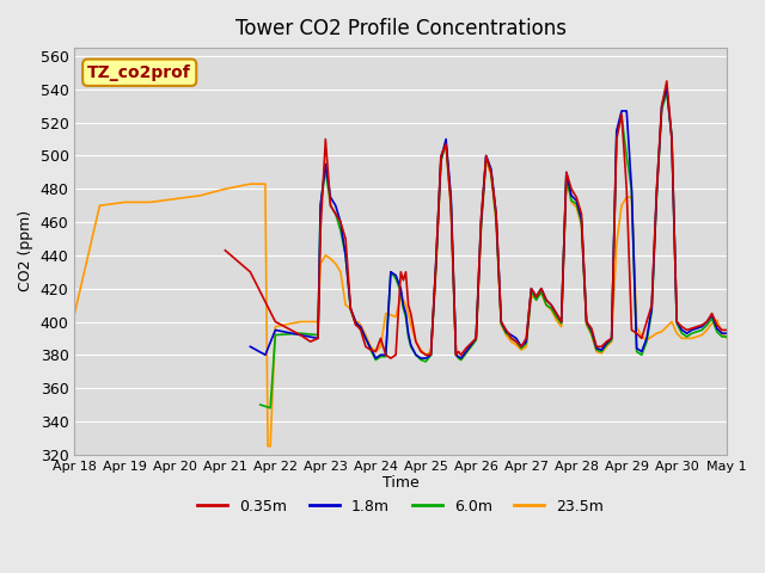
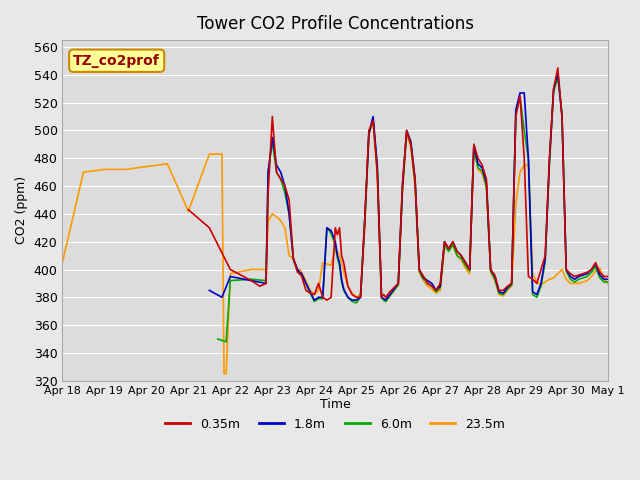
23.5m/Apr 21: 480 -> 442
